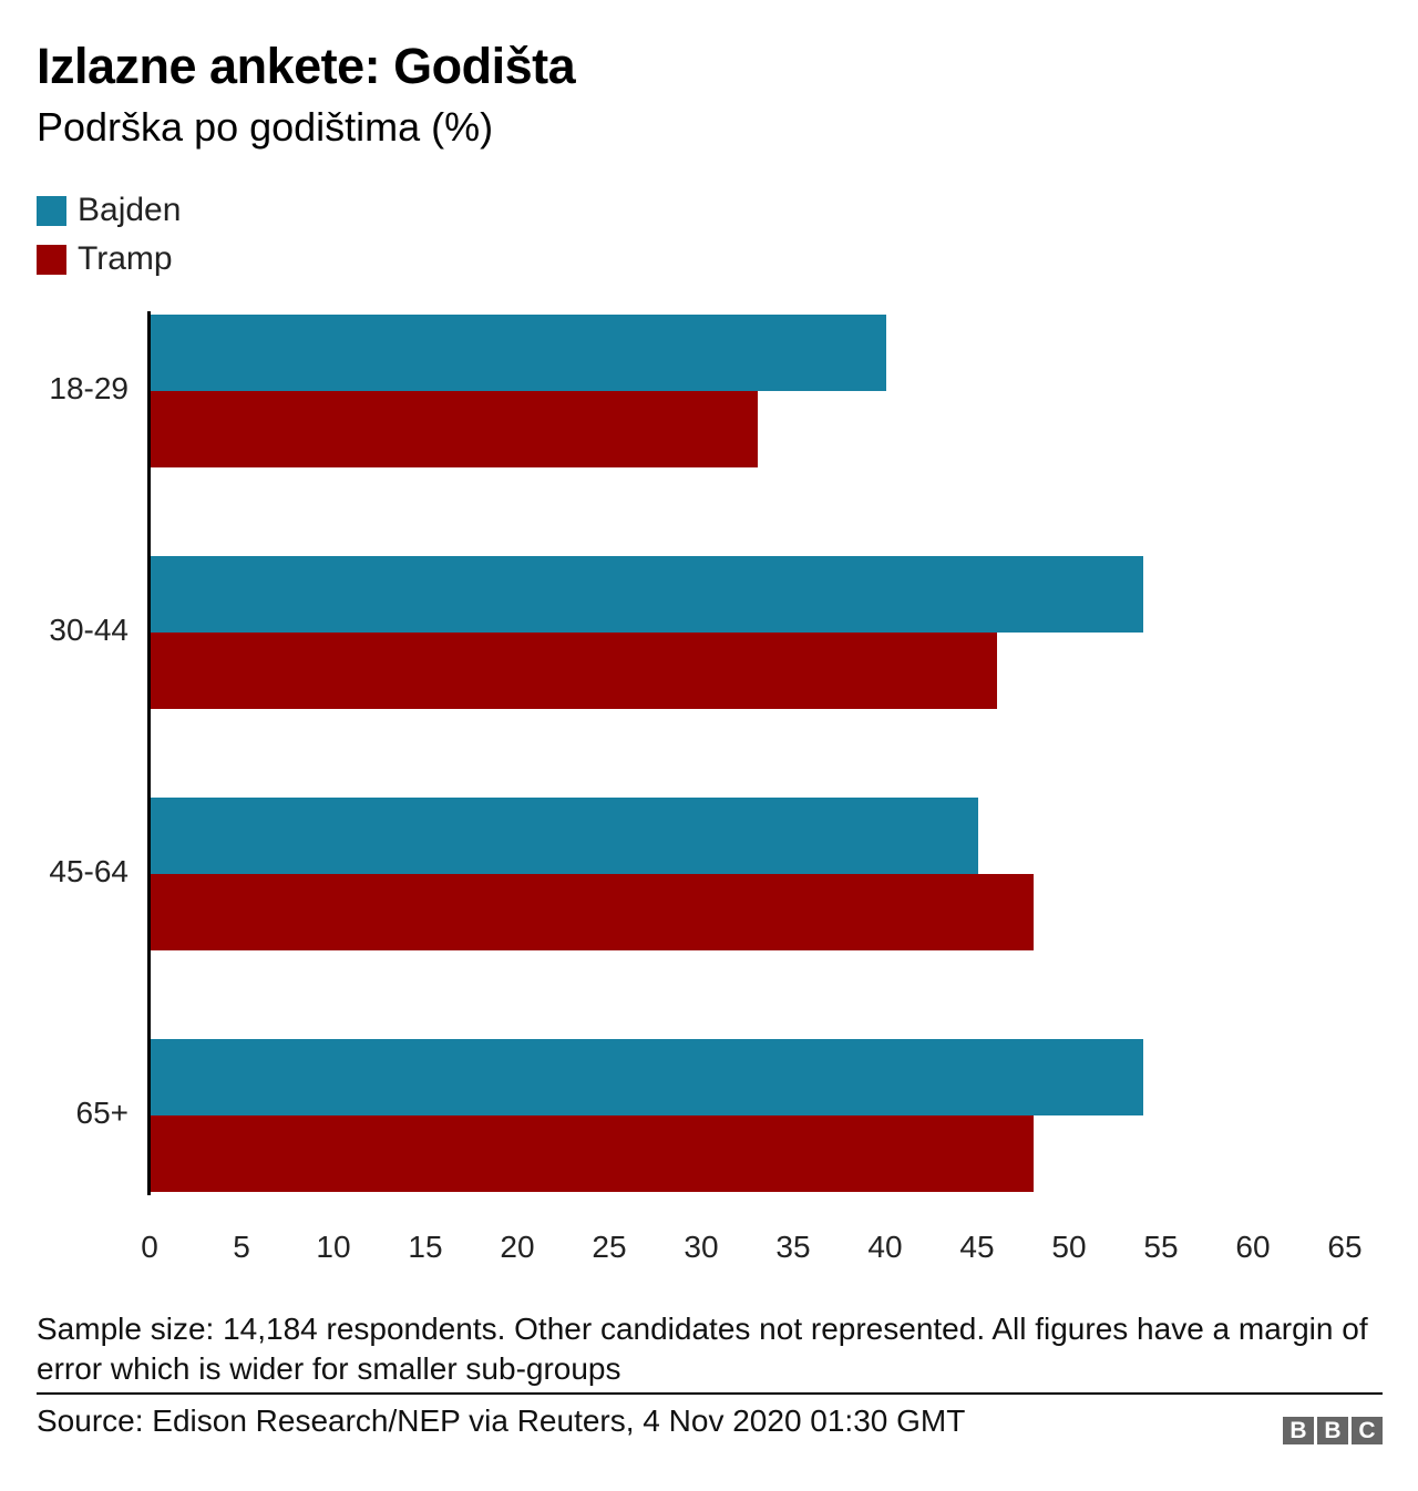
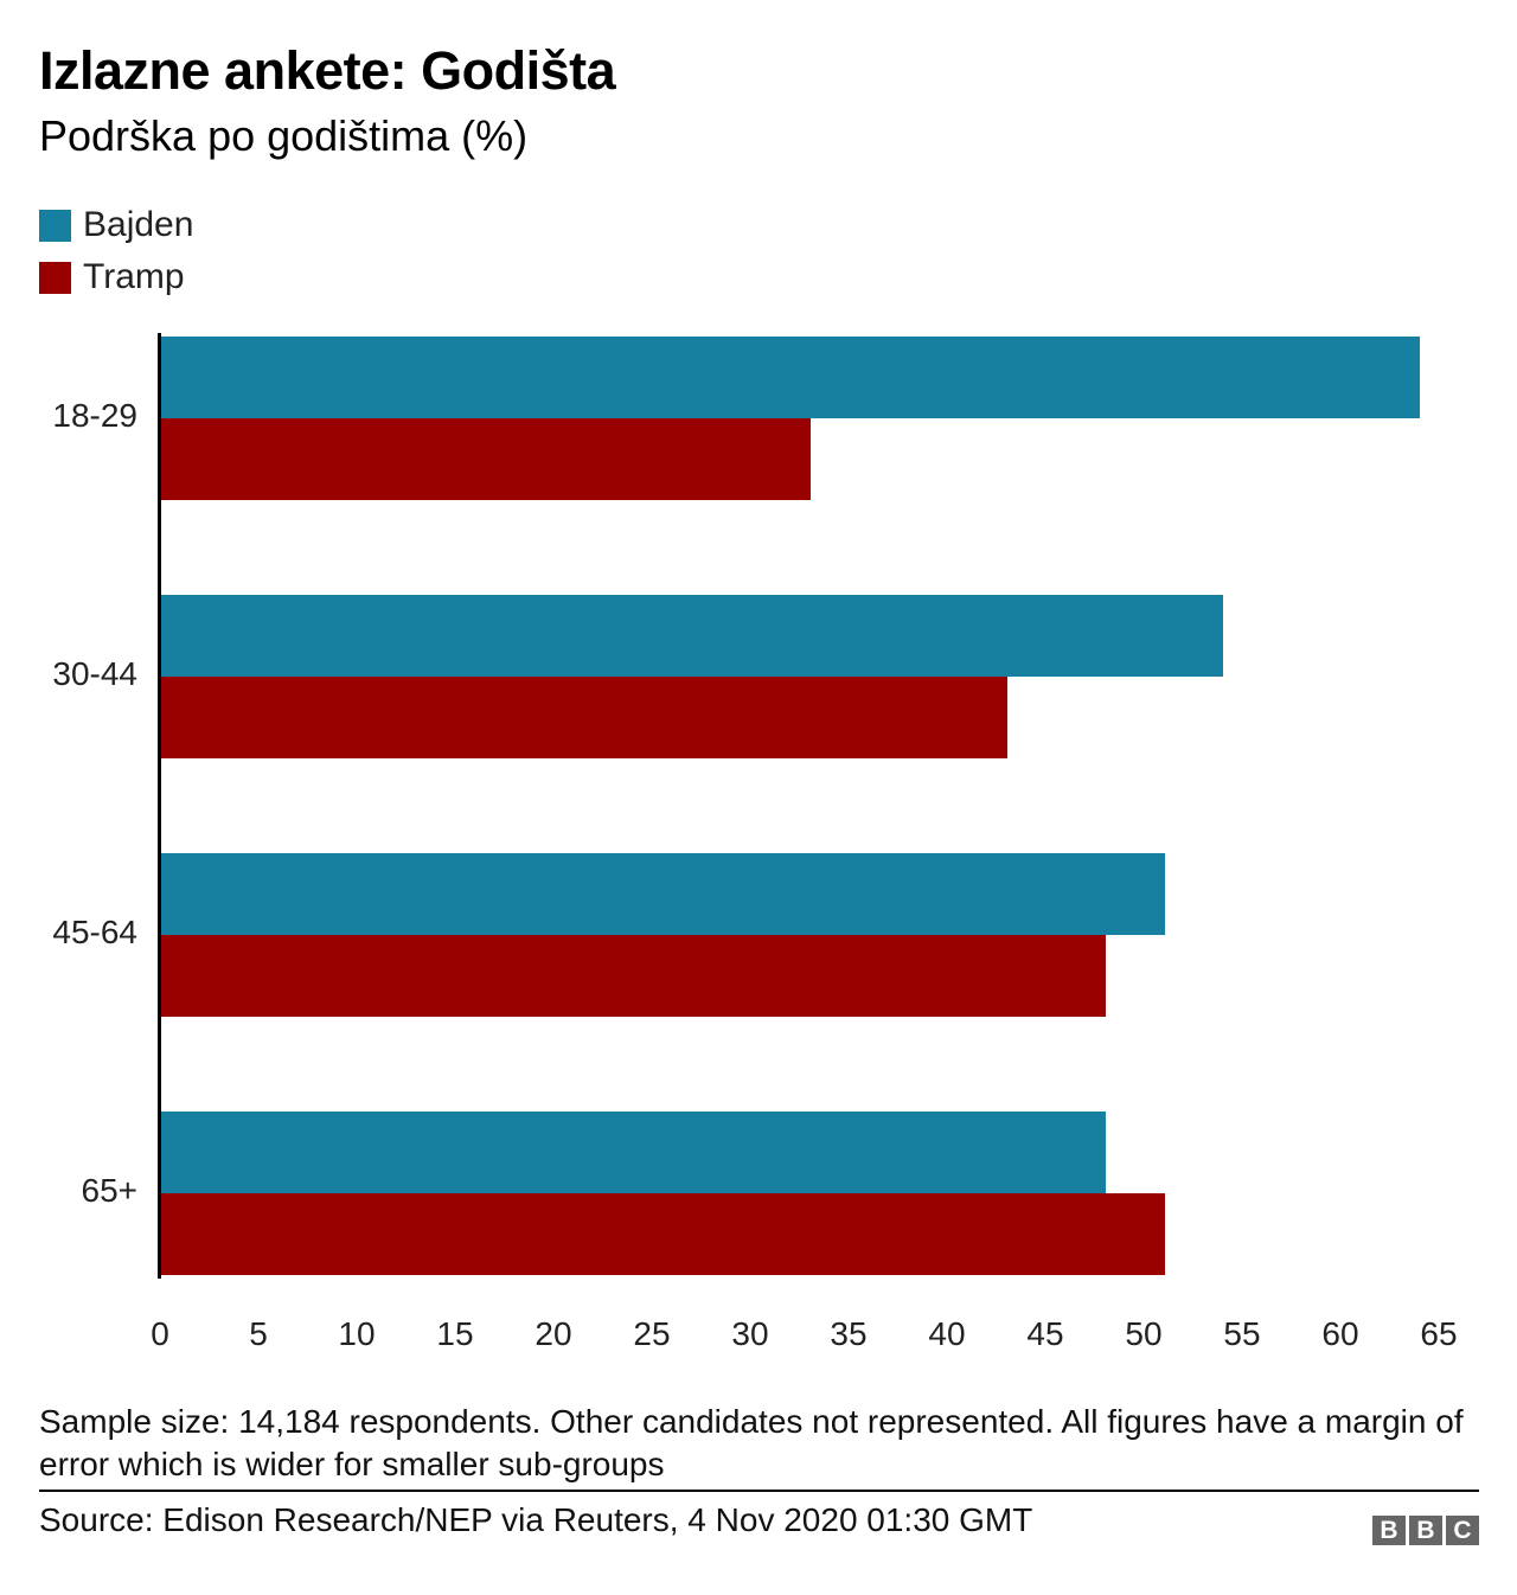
Bajden/18-29: 40 -> 64
Tramp/30-44: 46 -> 43
Bajden/45-64: 45 -> 51
Bajden/65+: 54 -> 48
Tramp/65+: 48 -> 51
